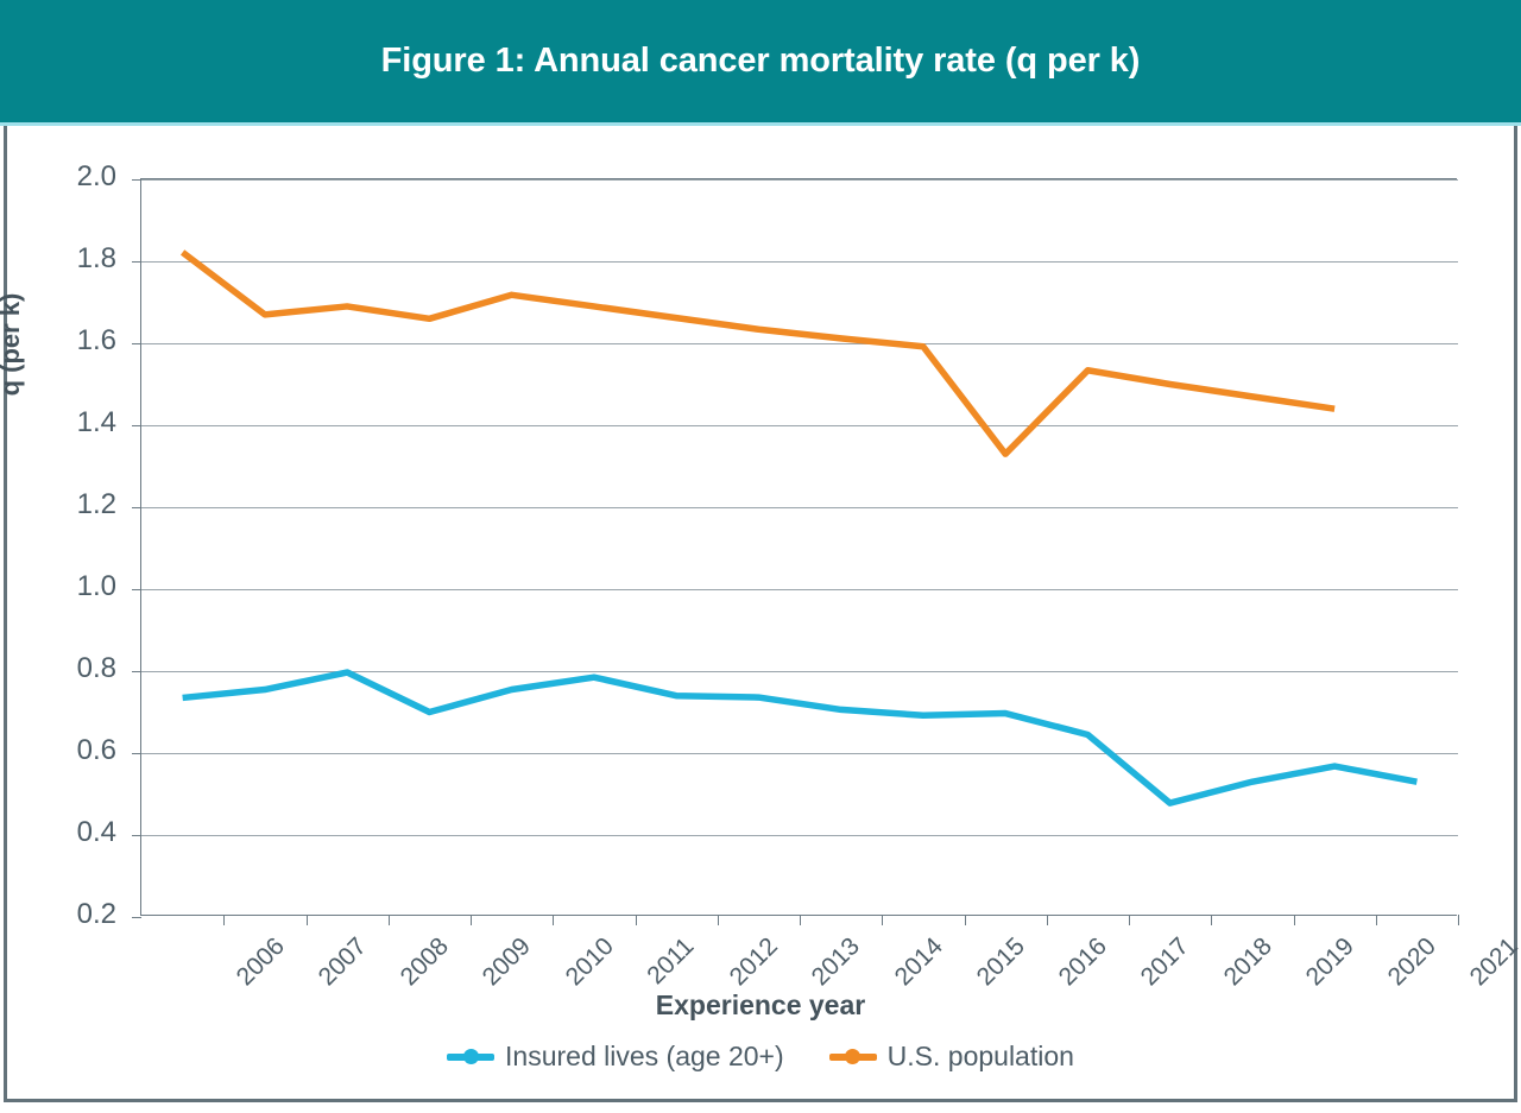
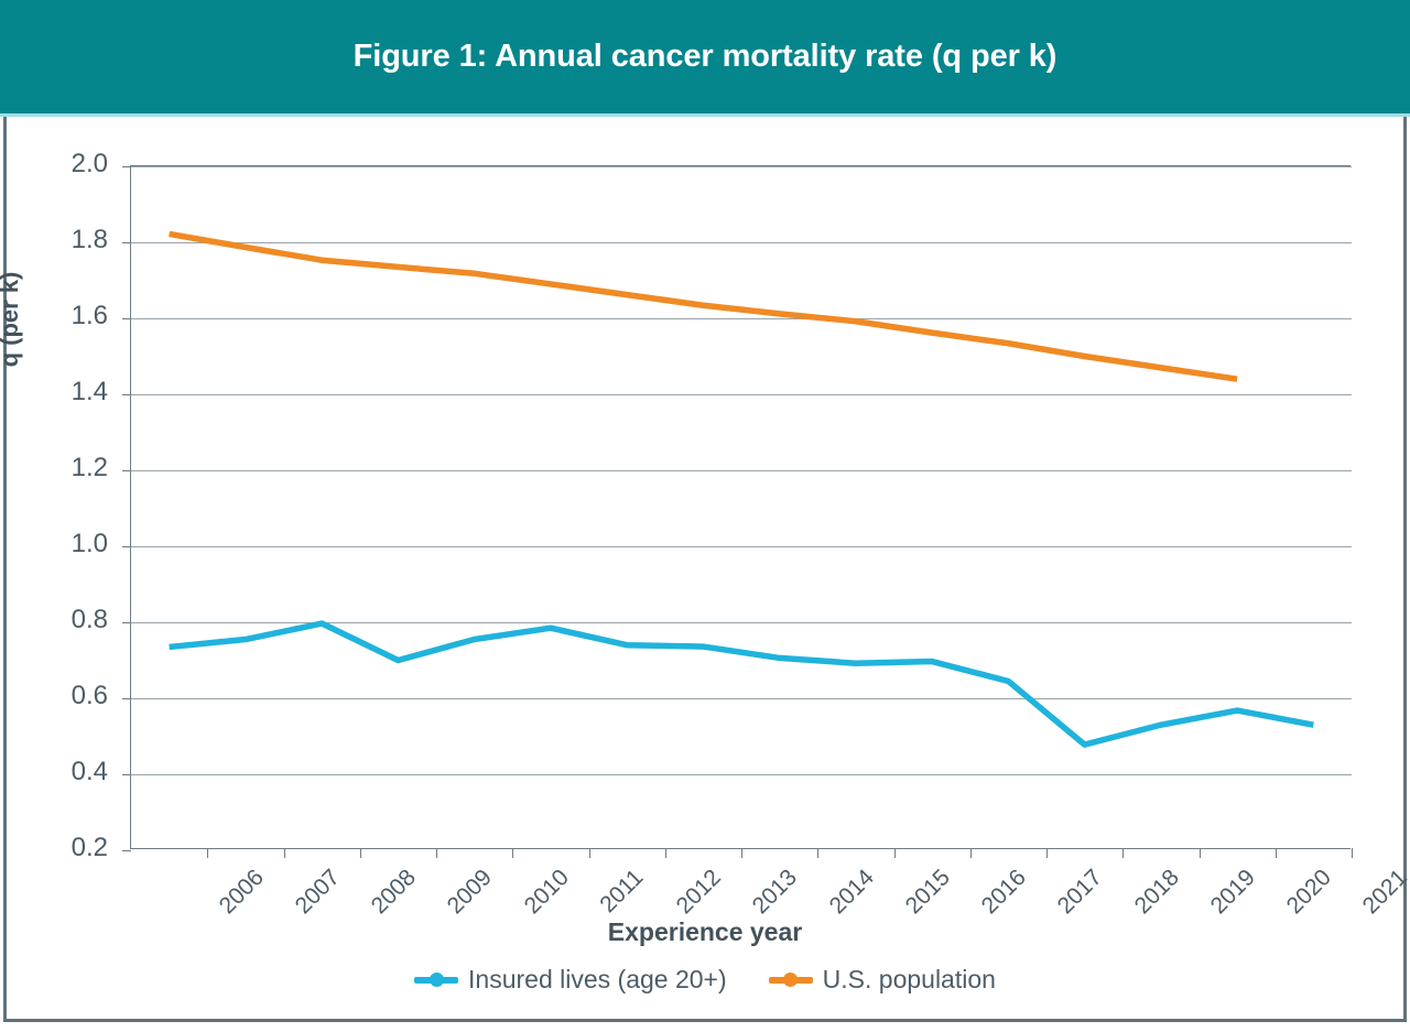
U.S. population/2007: 1.67 -> 1.79
U.S. population/2008: 1.69 -> 1.75
U.S. population/2009: 1.66 -> 1.74
U.S. population/2016: 1.33 -> 1.56
